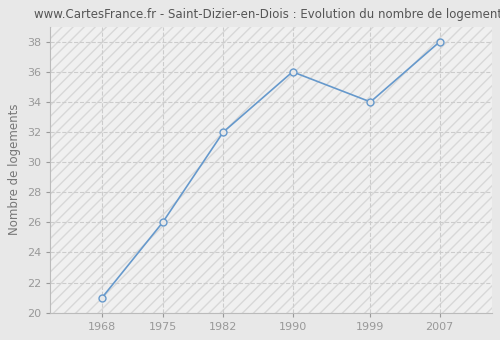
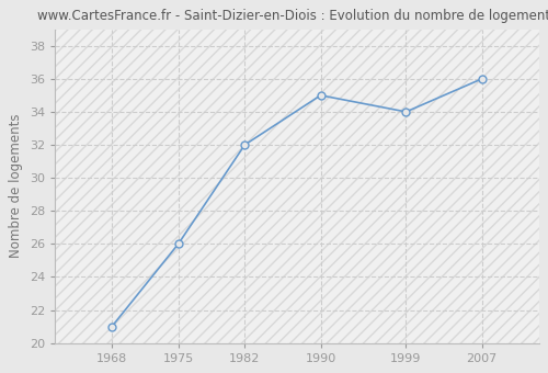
1990: 36 -> 35
2007: 38 -> 36
